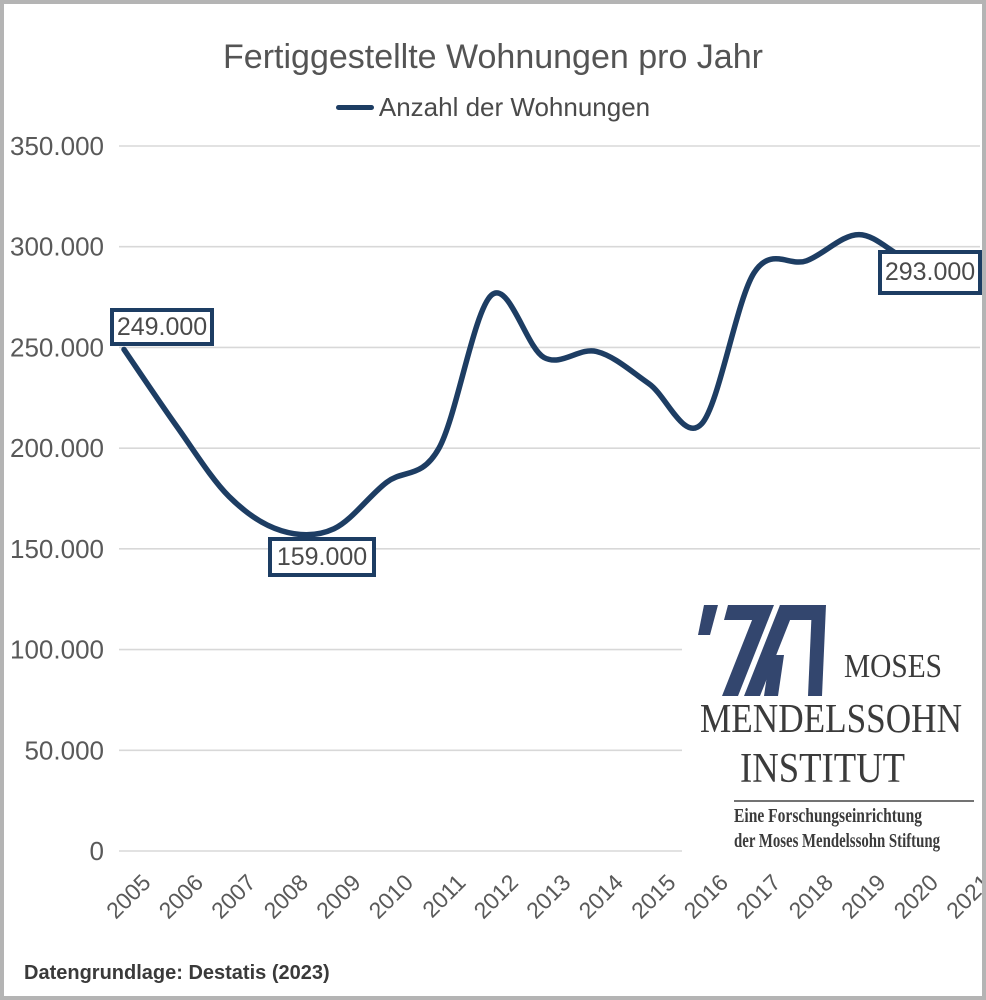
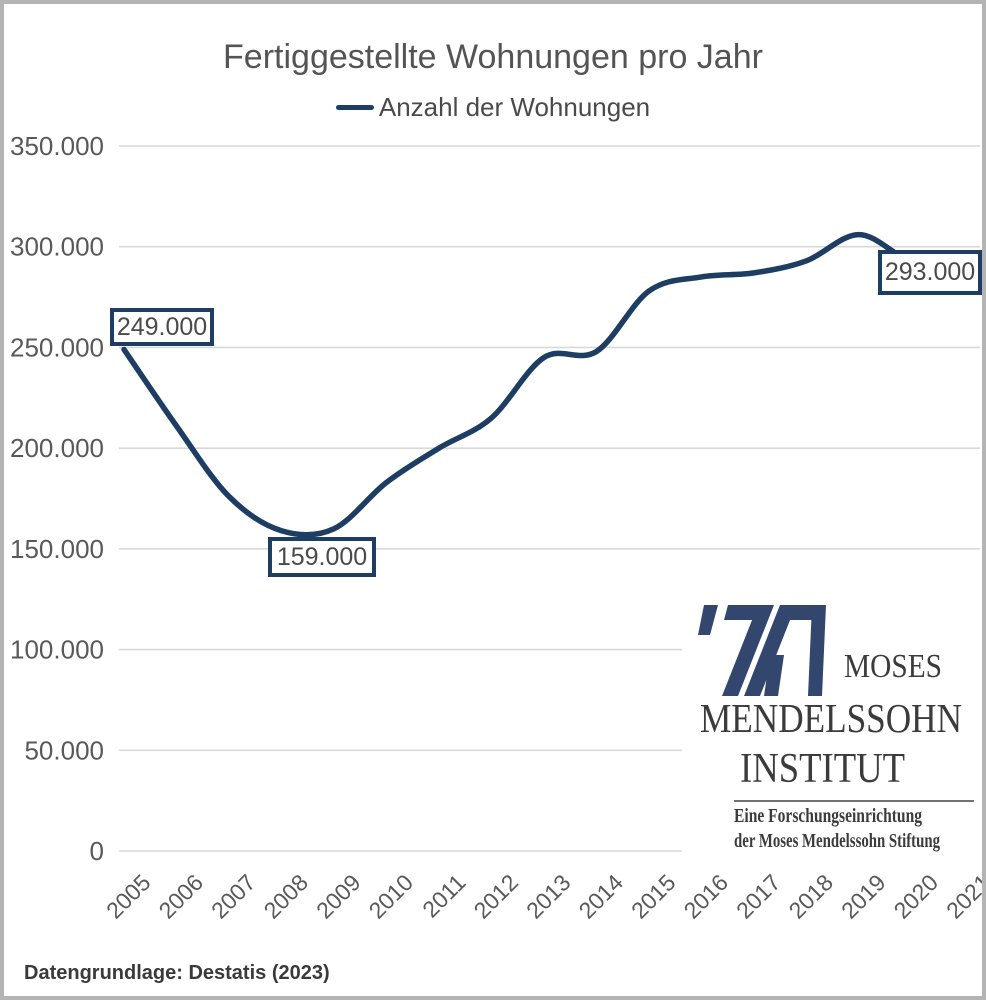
2012: 276000 -> 215000
2015: 232000 -> 278000
2016: 212000 -> 285000
